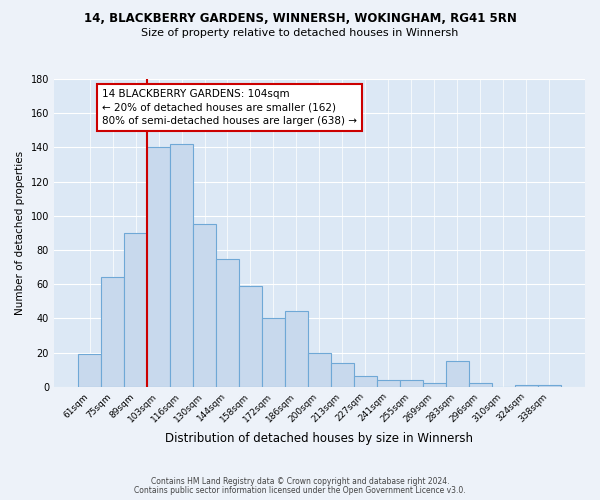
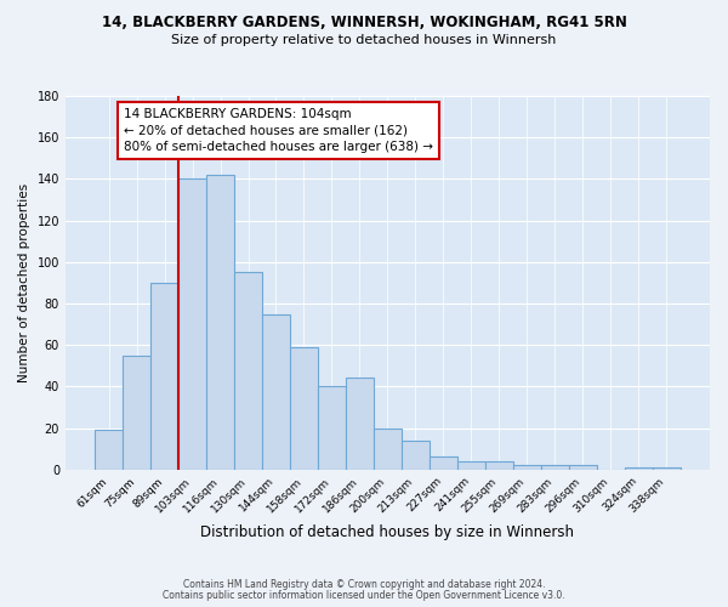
75sqm: 64 -> 55
283sqm: 15 -> 2
